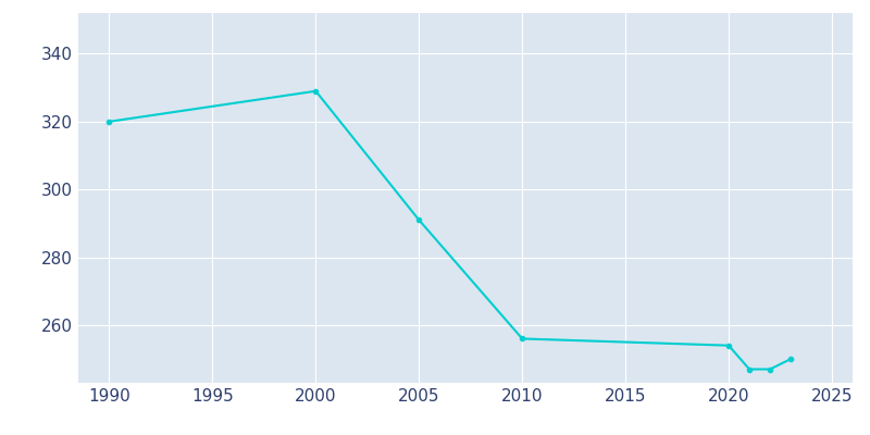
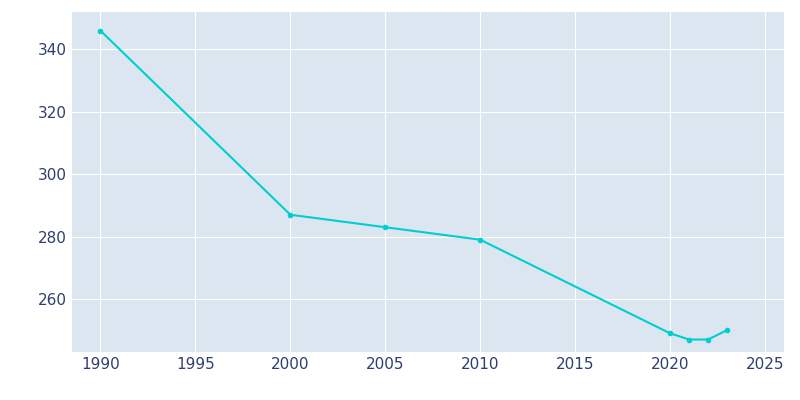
1990: 320 -> 346
2000: 329 -> 287
2005: 291 -> 283
2010: 256 -> 279
2020: 254 -> 249
